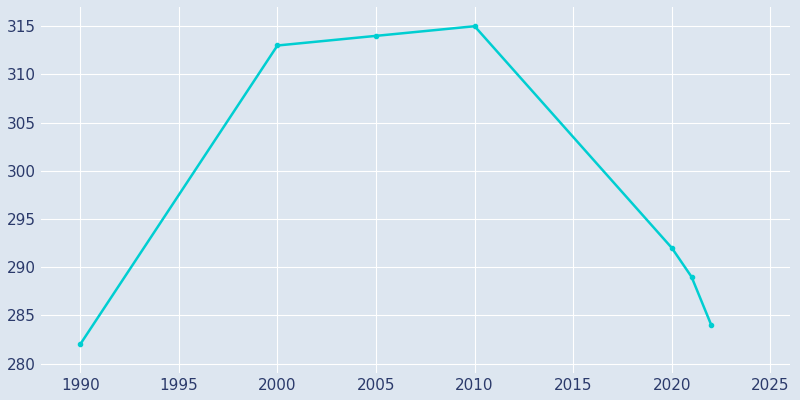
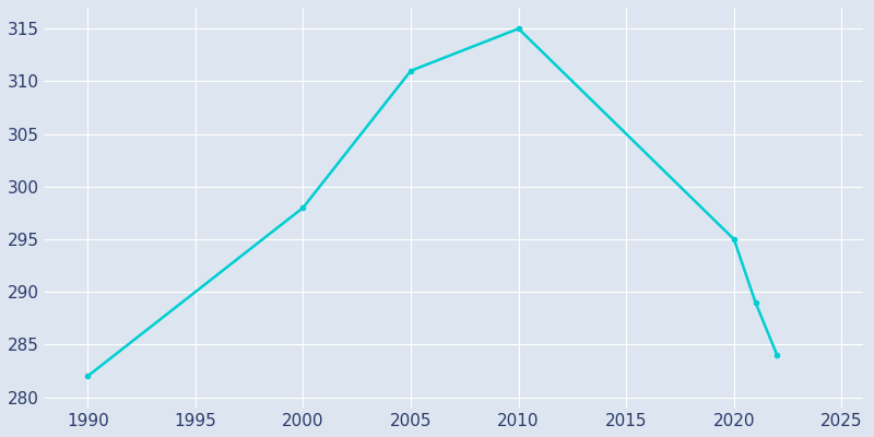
2000: 313 -> 298
2005: 314 -> 311
2020: 292 -> 295
